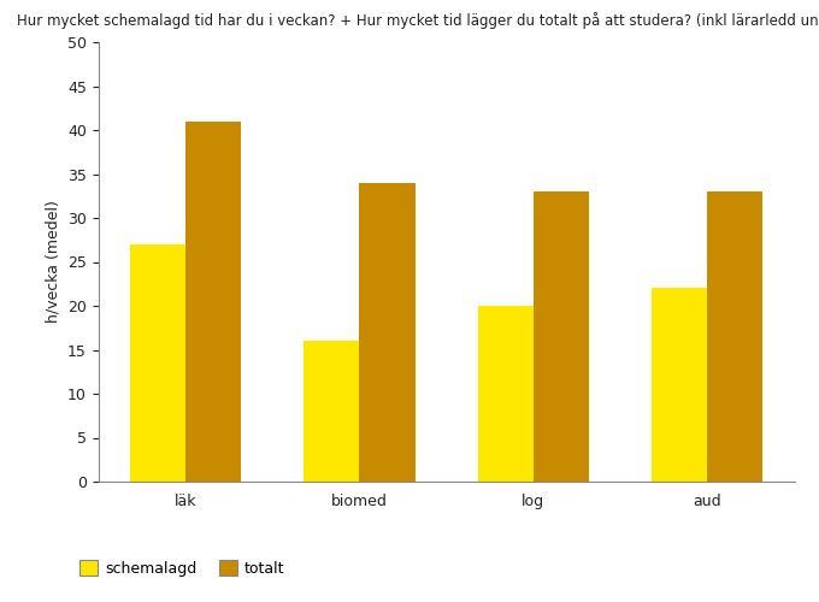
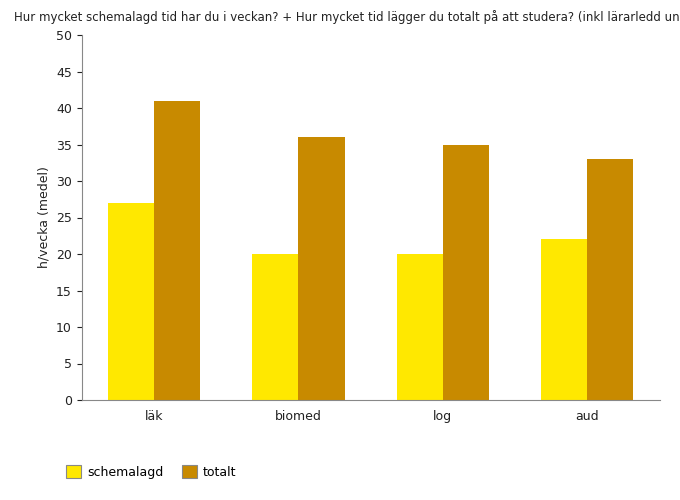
schemalagd/biomed: 16 -> 20
totalt/biomed: 34 -> 36
totalt/log: 33 -> 35
